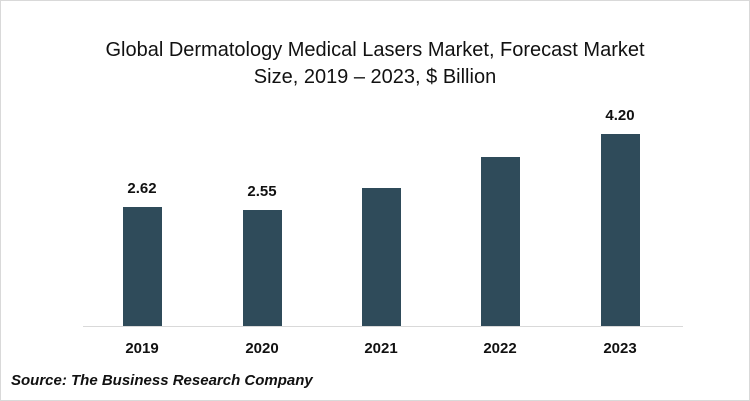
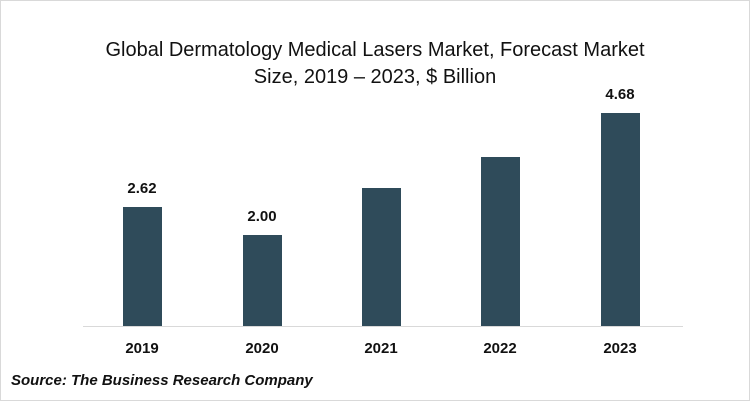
2020: 2.55 -> 2.00
2023: 4.20 -> 4.68
